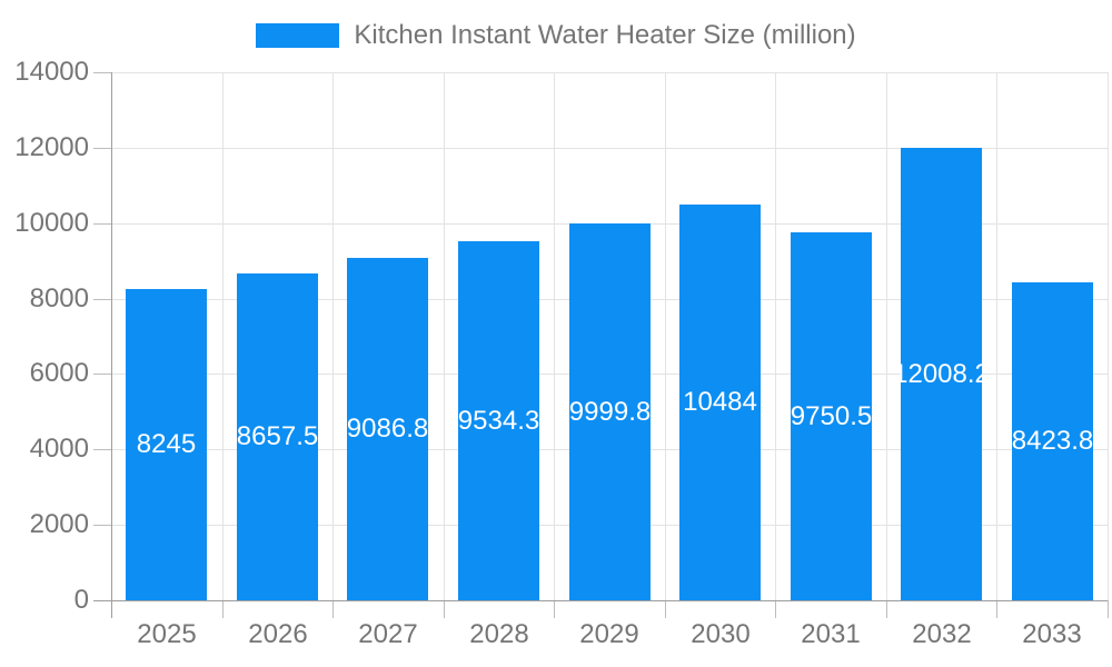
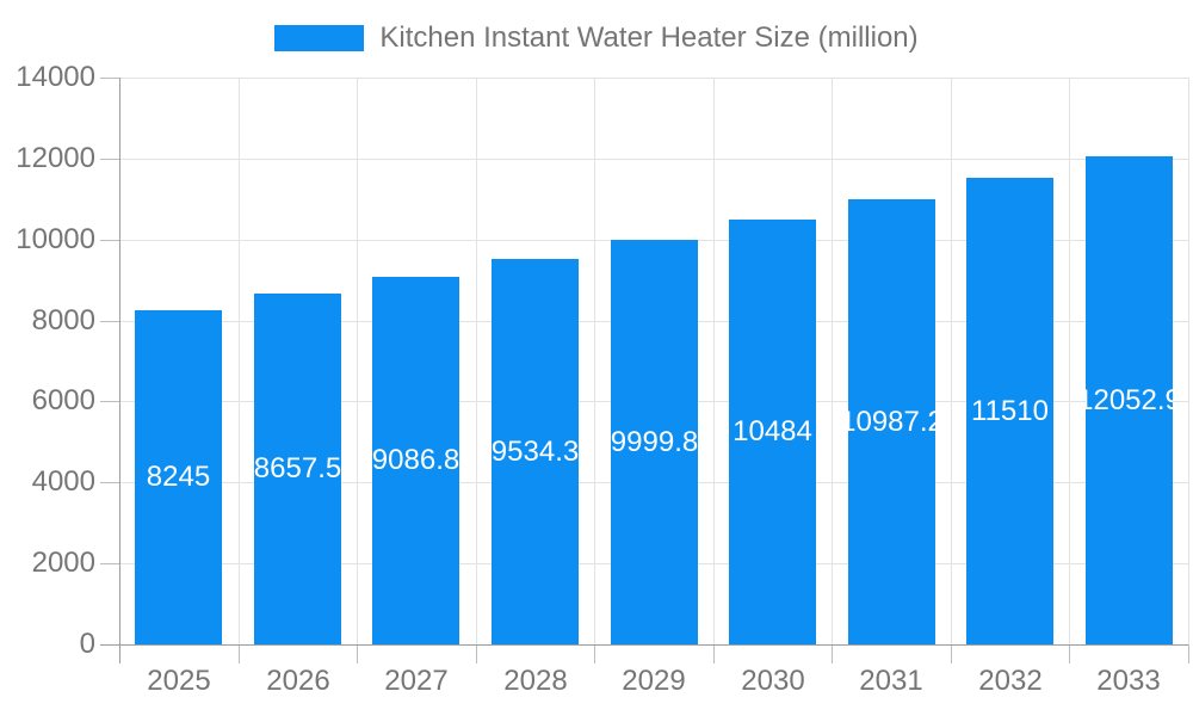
2031: 9750.5 -> 10987.2
2032: 12008.2 -> 11510
2033: 8423.8 -> 12052.9
